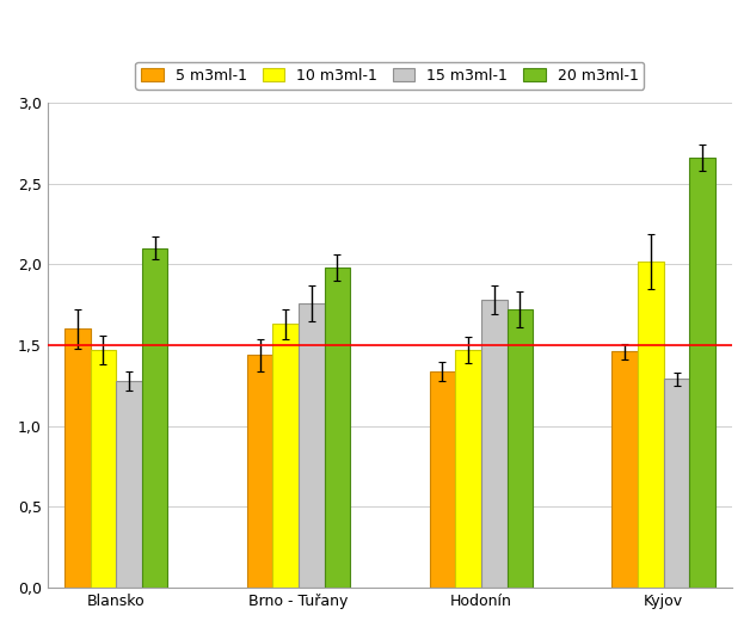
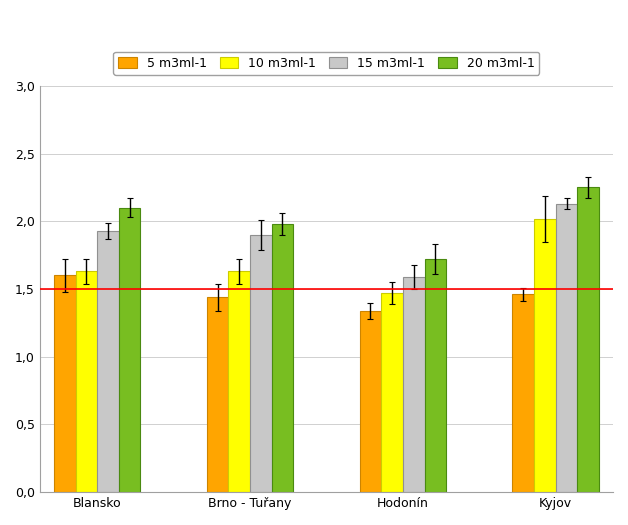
10 m3ml-1/Blansko: 1,47 -> 1,63
15 m3ml-1/Blansko: 1,28 -> 1,93
15 m3ml-1/Brno - Tuřany: 1,76 -> 1,90
15 m3ml-1/Hodonín: 1,78 -> 1,59
15 m3ml-1/Kyjov: 1,29 -> 2,13
20 m3ml-1/Kyjov: 2,66 -> 2,25
